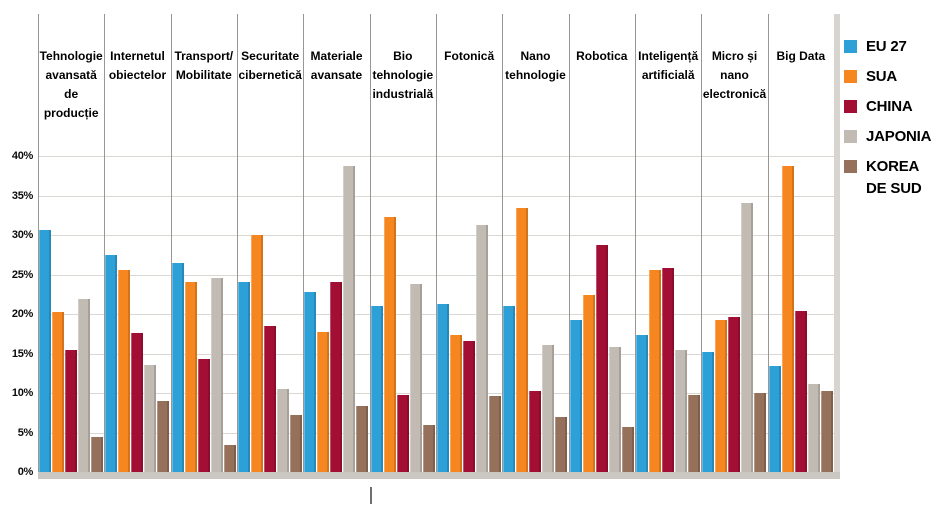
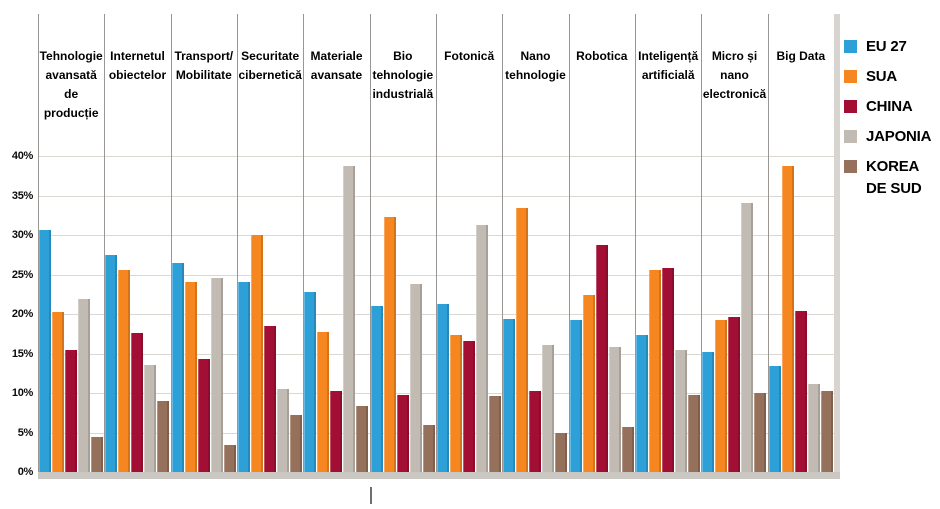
CHINA/Materiale avansate: 24% -> 10%
EU 27/Nano tehnologie: 21% -> 19%
KOREA DE SUD/Nano tehnologie: 7% -> 5%
